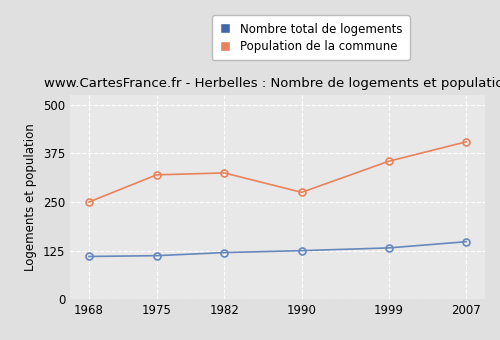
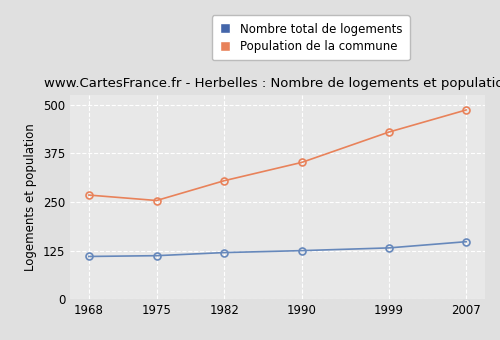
Population de la commune/1968: 250 -> 268
Population de la commune/1975: 320 -> 254
Population de la commune/1982: 325 -> 305
Population de la commune/1990: 275 -> 352
Population de la commune/1999: 355 -> 430
Population de la commune/2007: 405 -> 487
